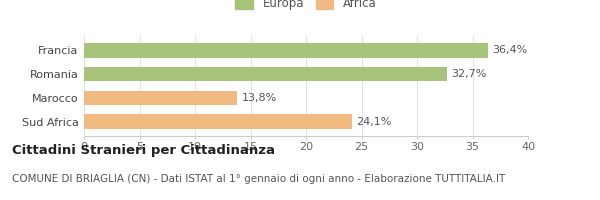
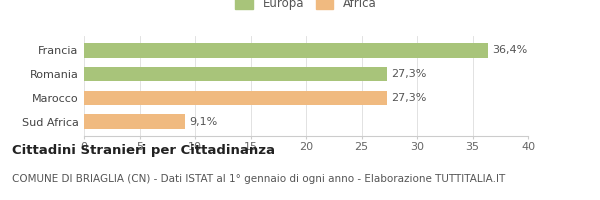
Romania: 32,7% -> 27,3%
Marocco: 13,8% -> 27,3%
Sud Africa: 24,1% -> 9,1%
